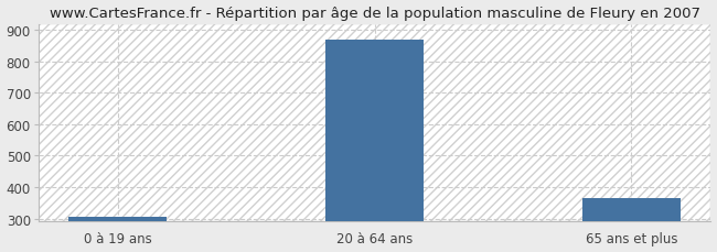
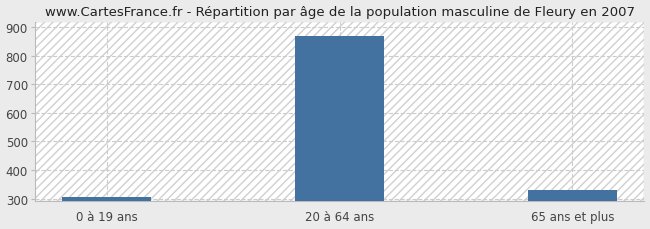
65 ans et plus: 365 -> 330
